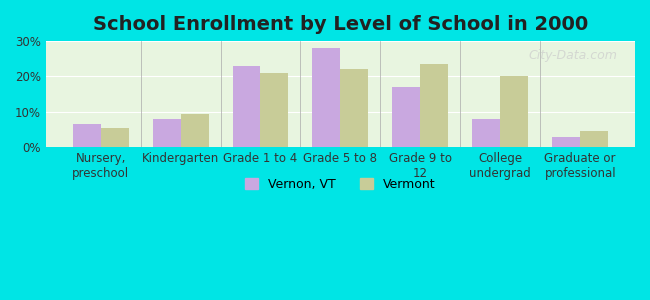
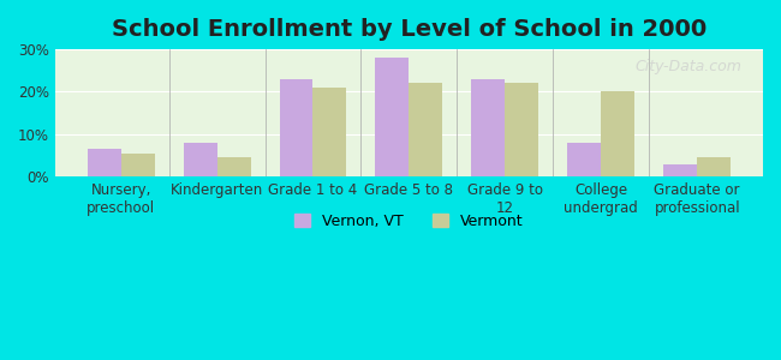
Vermont/Kindergarten: 9.5% -> 4.5%
Vernon, VT/Grade 9 to 12: 17.0% -> 23.0%
Vermont/Grade 9 to 12: 23.5% -> 22.0%
